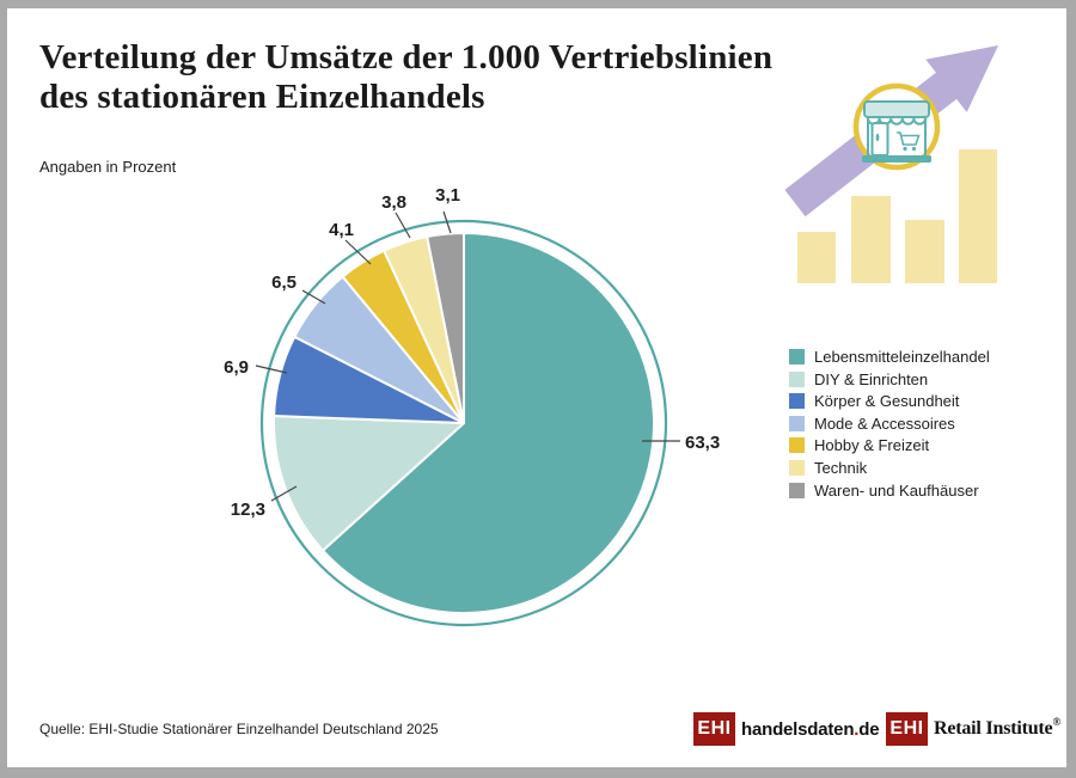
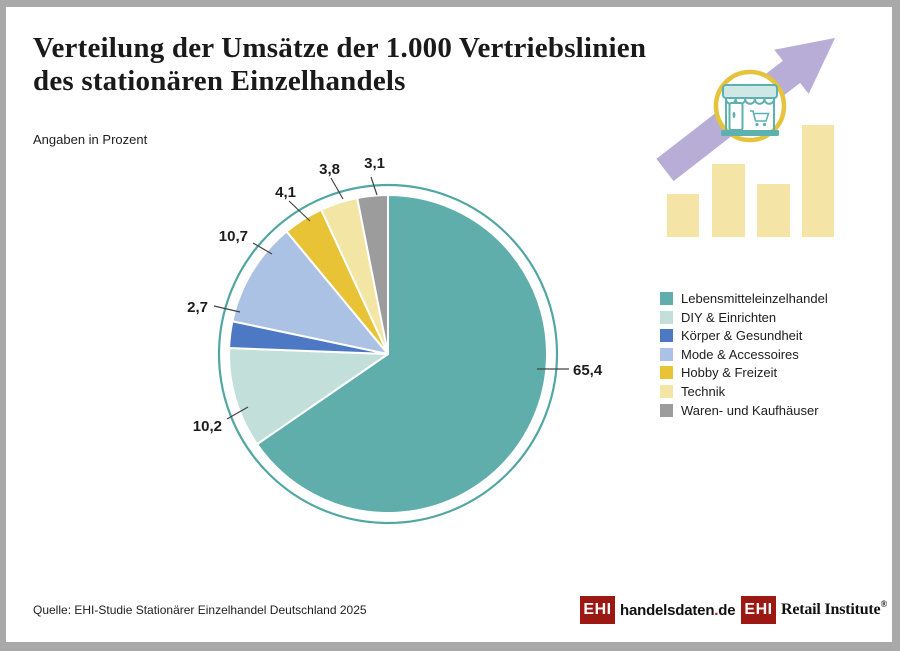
Lebensmitteleinzelhandel: 63,3 -> 65,4
DIY & Einrichten: 12,3 -> 10,2
Körper & Gesundheit: 6,9 -> 2,7
Mode & Accessoires: 6,5 -> 10,7
